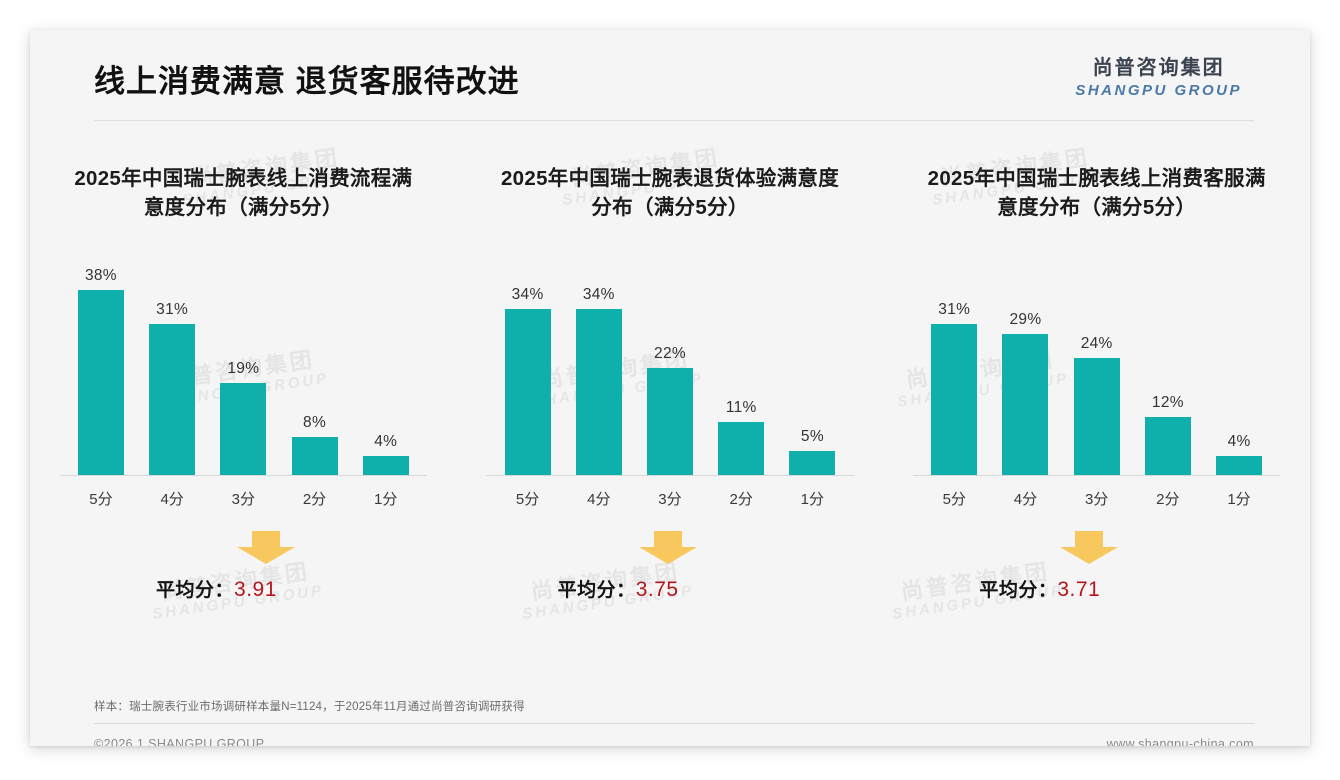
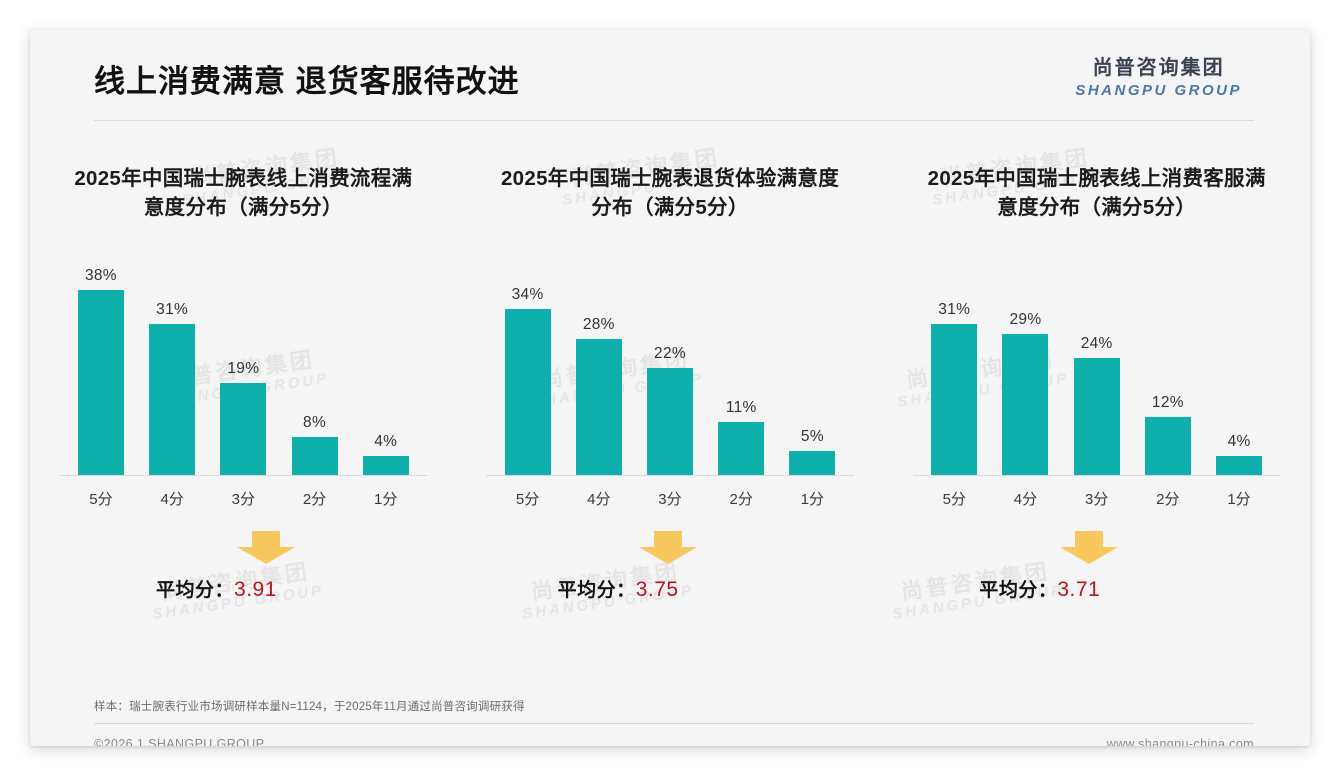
2025年中国瑞士腕表退货体验满意度分布（满分5分）/4分: 34% -> 28%
